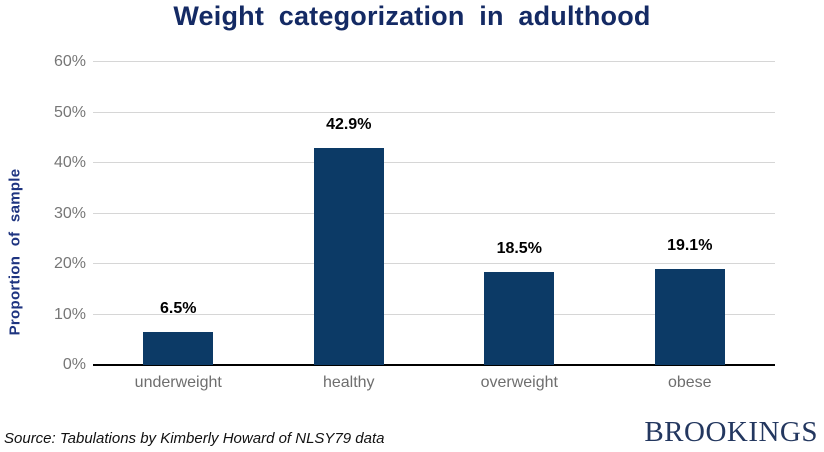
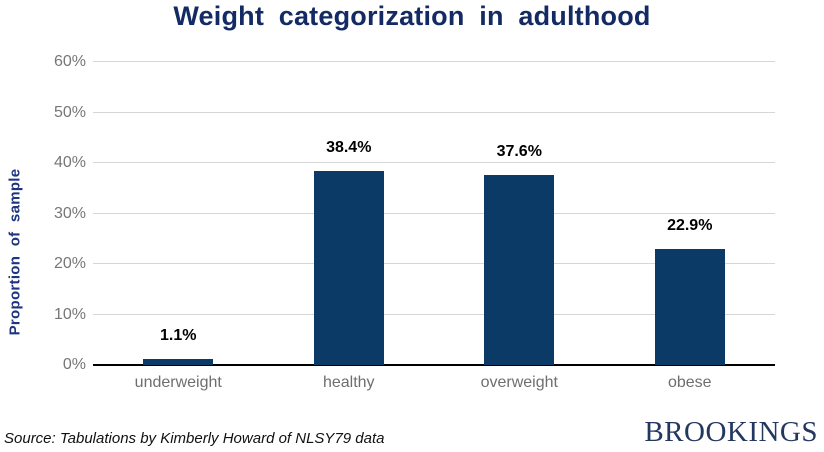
underweight: 6.5% -> 1.1%
healthy: 42.9% -> 38.4%
overweight: 18.5% -> 37.6%
obese: 19.1% -> 22.9%
